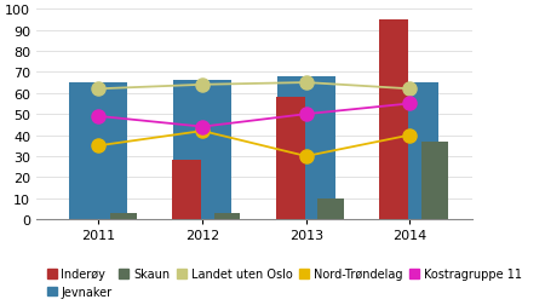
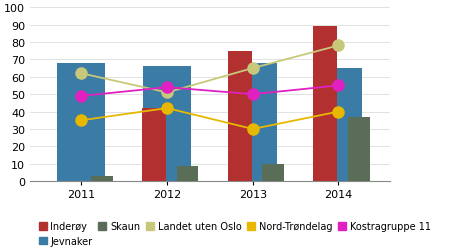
Jevnaker/2011: 65 -> 68
Inderøy/2012: 28 -> 42
Landet uten Oslo/2012: 64 -> 51
Kostragruppe 11/2012: 44 -> 54
Skaun/2012: 3 -> 9
Inderøy/2013: 58 -> 75
Inderøy/2014: 95 -> 89
Landet uten Oslo/2014: 62 -> 78
